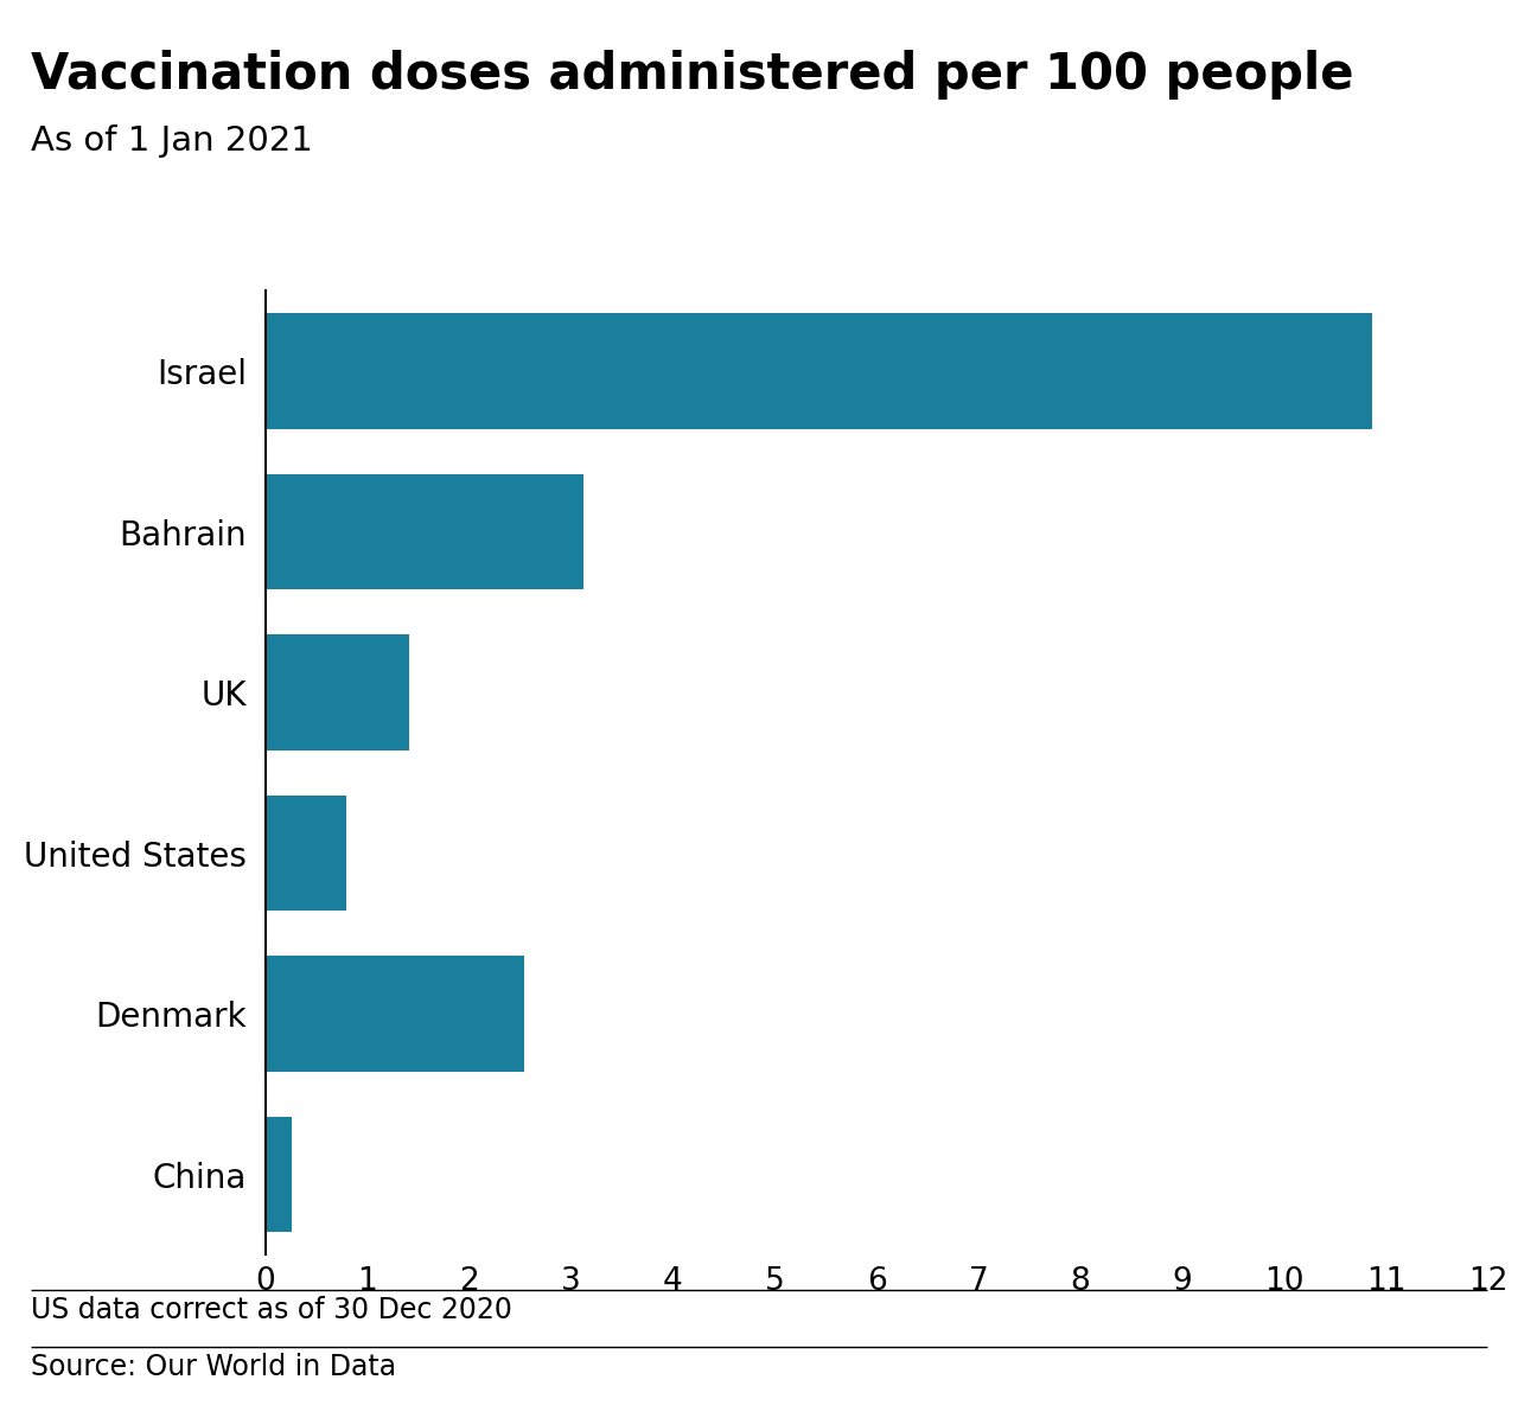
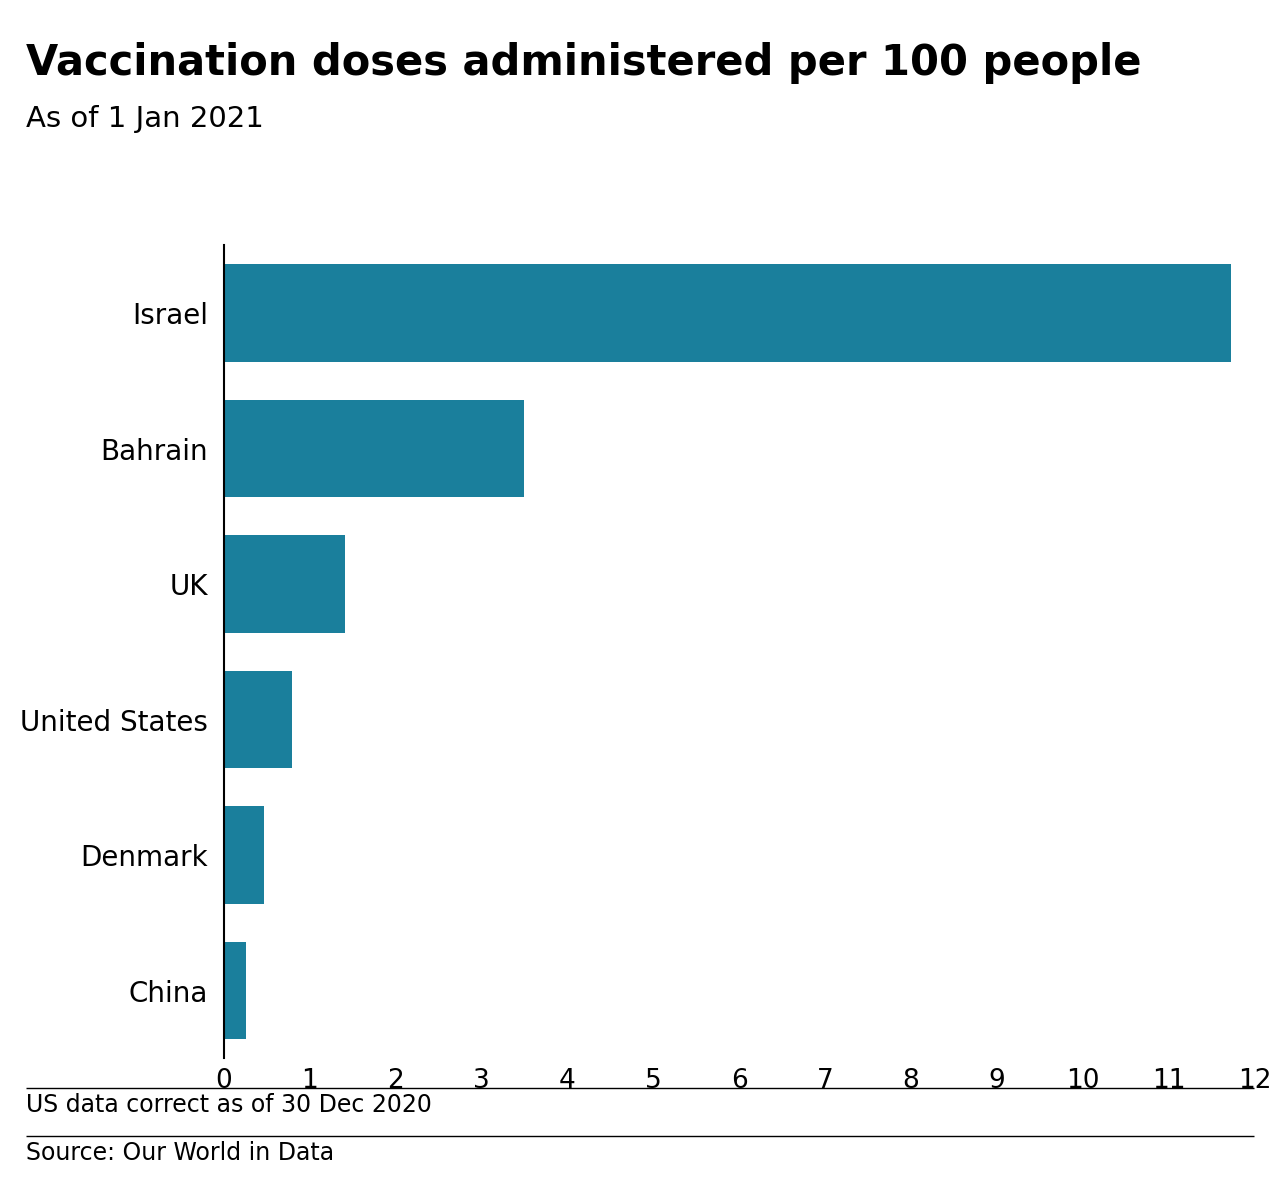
Israel: 10.86 -> 11.73
Bahrain: 3.12 -> 3.49
Denmark: 2.54 -> 0.47
